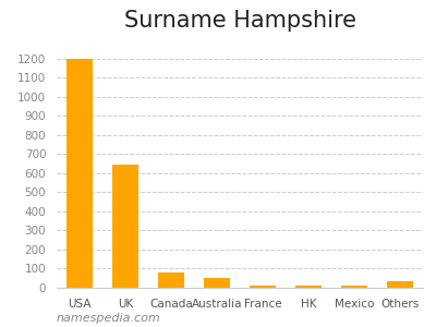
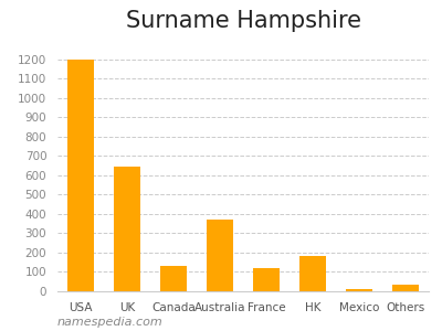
Canada: 80 -> 130
Australia: 50 -> 370
France: 10 -> 120
HK: 10 -> 180
